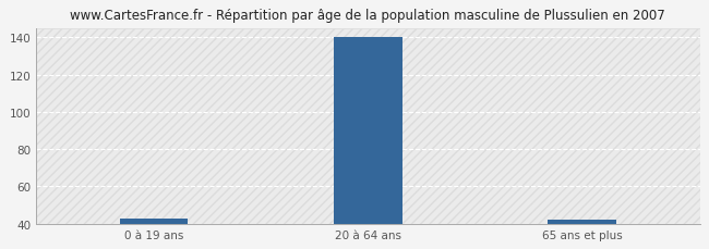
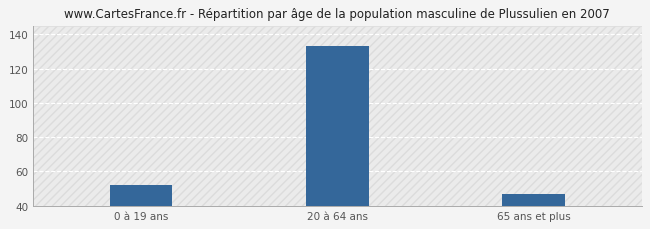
0 à 19 ans: 43 -> 52
20 à 64 ans: 140 -> 133
65 ans et plus: 42 -> 47
